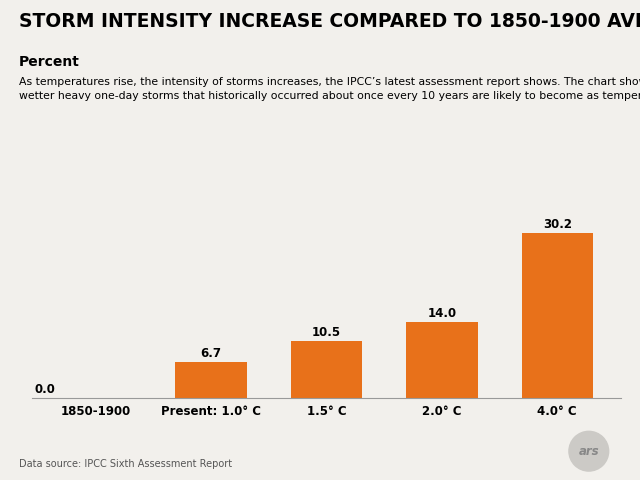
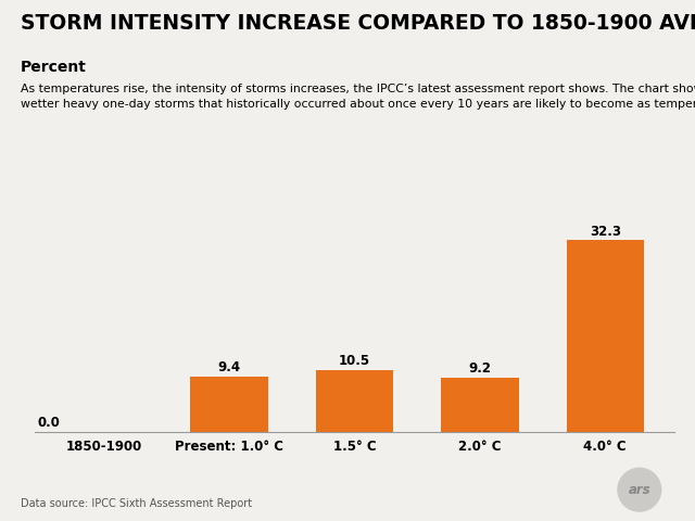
Present: 1.0° C: 6.7 -> 9.4
2.0° C: 14.0 -> 9.2
4.0° C: 30.2 -> 32.3
